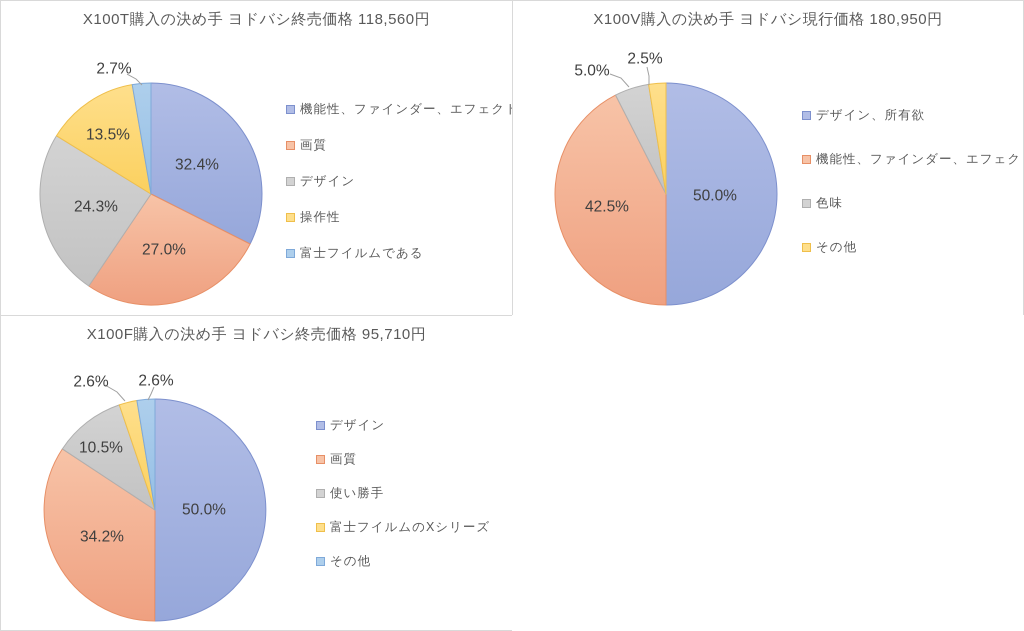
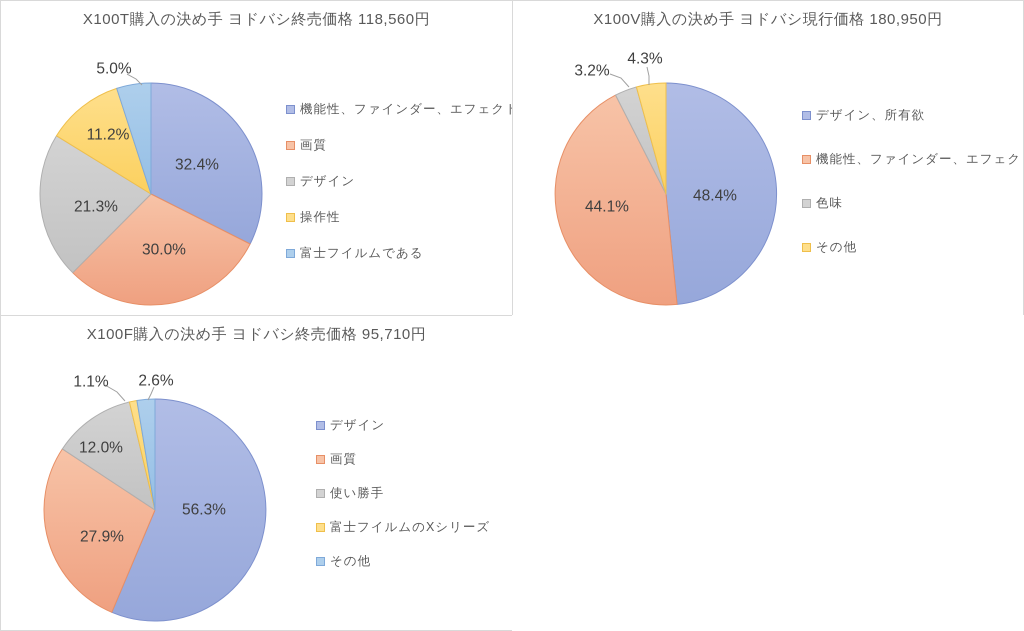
X100T購入の決め手 ヨドバシ終売価格 118,560円/画質: 27.0% -> 30.0%
X100T購入の決め手 ヨドバシ終売価格 118,560円/デザイン: 24.3% -> 21.3%
X100T購入の決め手 ヨドバシ終売価格 118,560円/操作性: 13.5% -> 11.2%
X100T購入の決め手 ヨドバシ終売価格 118,560円/富士フイルムである: 2.7% -> 5.0%
X100V購入の決め手 ヨドバシ現行価格 180,950円/デザイン、所有欲: 50.0% -> 48.4%
X100V購入の決め手 ヨドバシ現行価格 180,950円/機能性、ファインダー、エフェクト: 42.5% -> 44.1%
X100V購入の決め手 ヨドバシ現行価格 180,950円/色味: 5.0% -> 3.2%
X100V購入の決め手 ヨドバシ現行価格 180,950円/その他: 2.5% -> 4.3%
X100F購入の決め手 ヨドバシ終売価格 95,710円/デザイン: 50.0% -> 56.3%
X100F購入の決め手 ヨドバシ終売価格 95,710円/画質: 34.2% -> 27.9%
X100F購入の決め手 ヨドバシ終売価格 95,710円/使い勝手: 10.5% -> 12.0%
X100F購入の決め手 ヨドバシ終売価格 95,710円/富士フイルムのXシリーズ: 2.6% -> 1.1%
